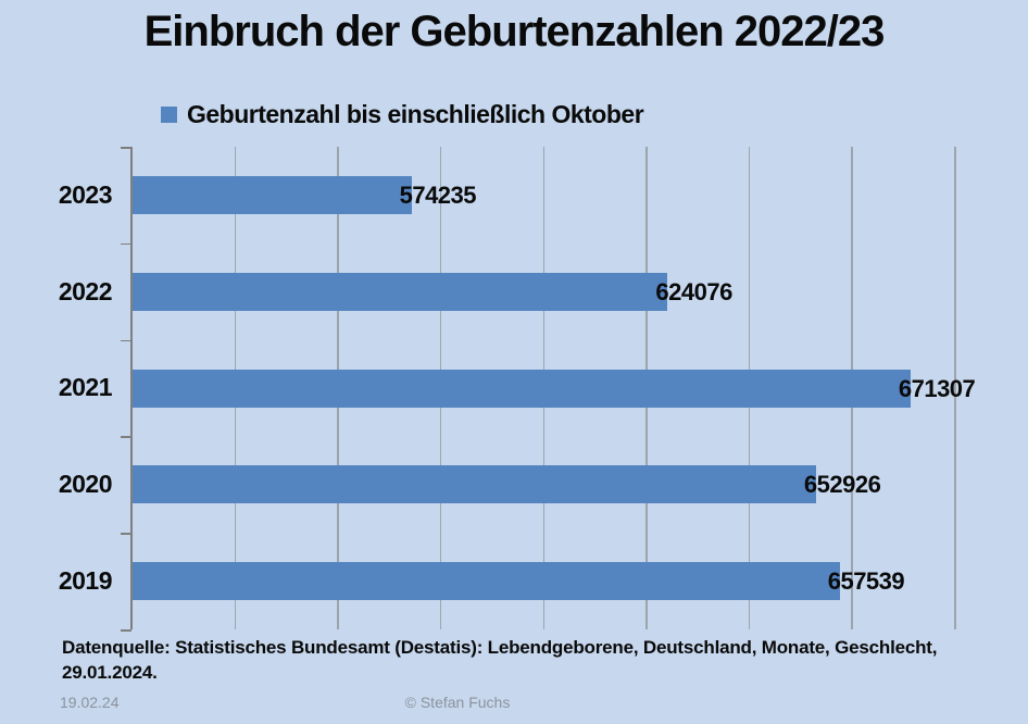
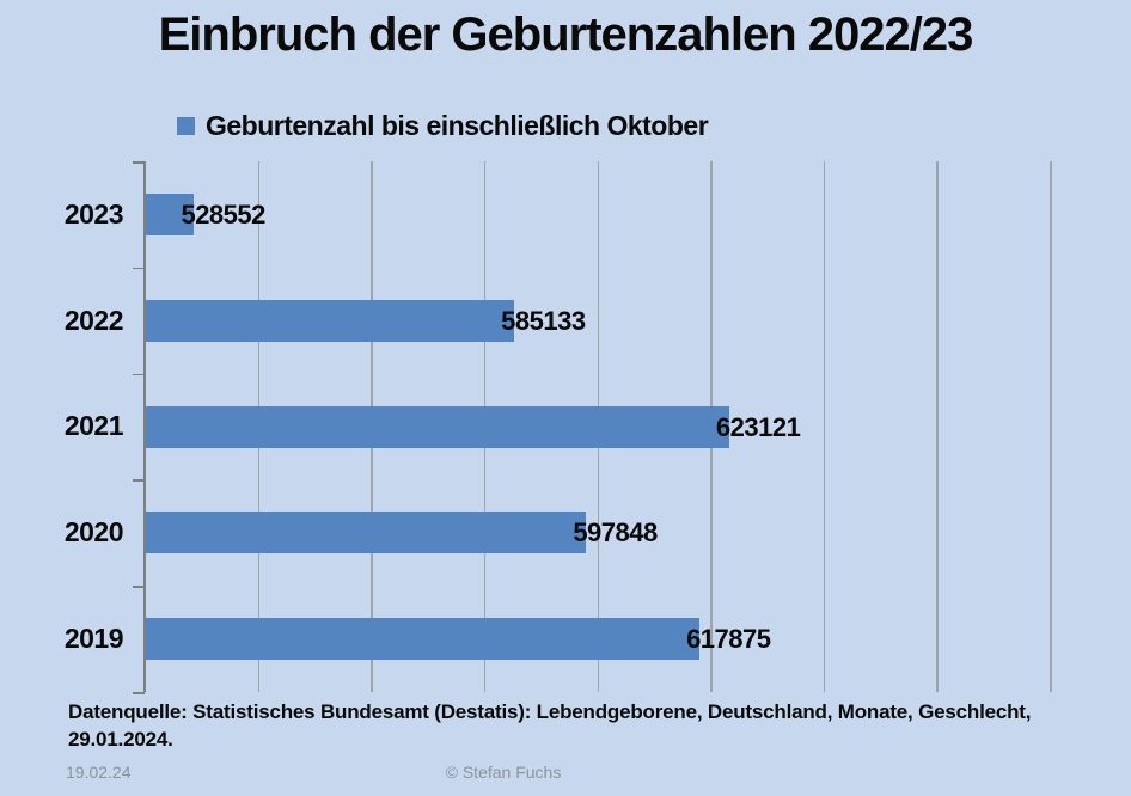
2023: 574235 -> 528552
2022: 624076 -> 585133
2021: 671307 -> 623121
2020: 652926 -> 597848
2019: 657539 -> 617875
